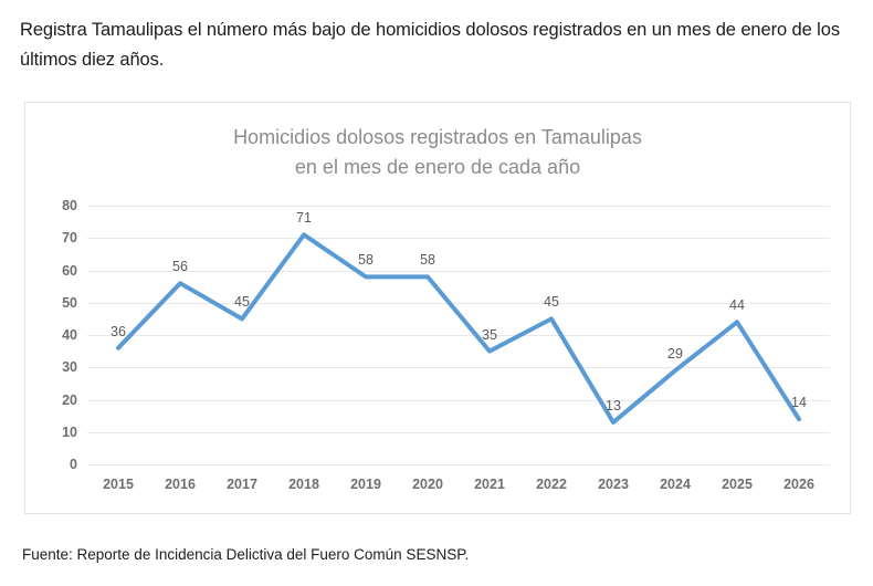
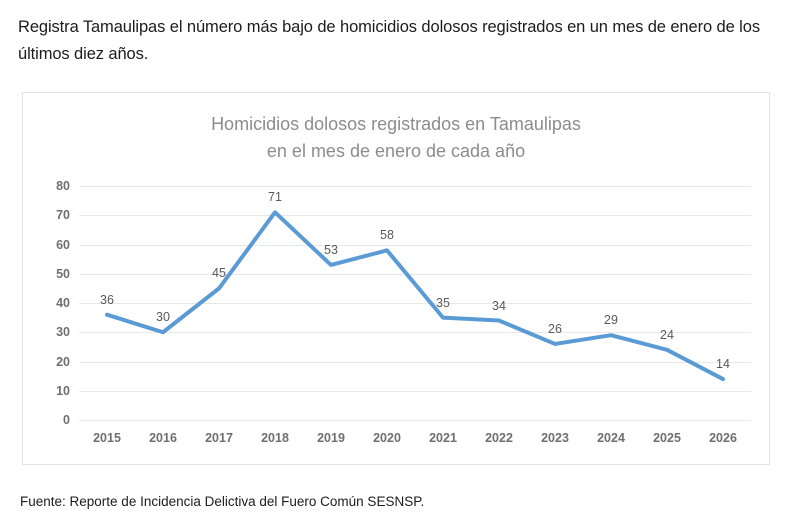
2016: 56 -> 30
2019: 58 -> 53
2022: 45 -> 34
2023: 13 -> 26
2025: 44 -> 24
